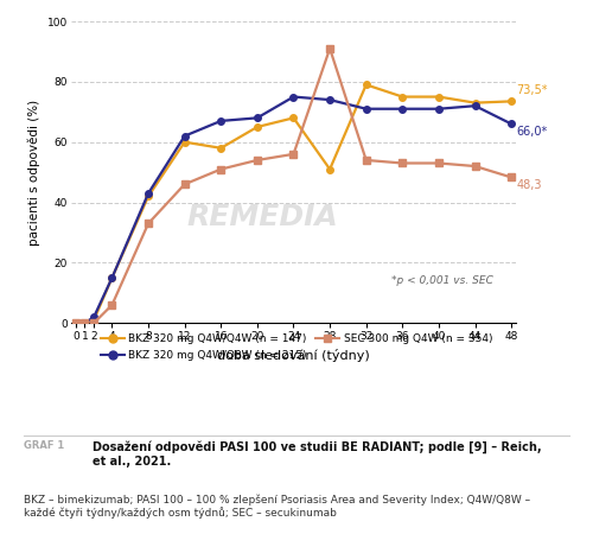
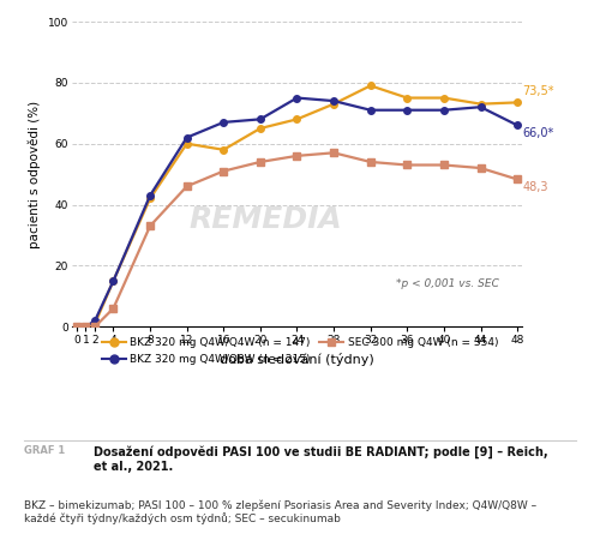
BKZ 320 mg Q4W/Q4W (n = 147)/28: 51.0 -> 73.0
SEC 300 mg Q4W (n = 354)/28: 91.0 -> 57.0
